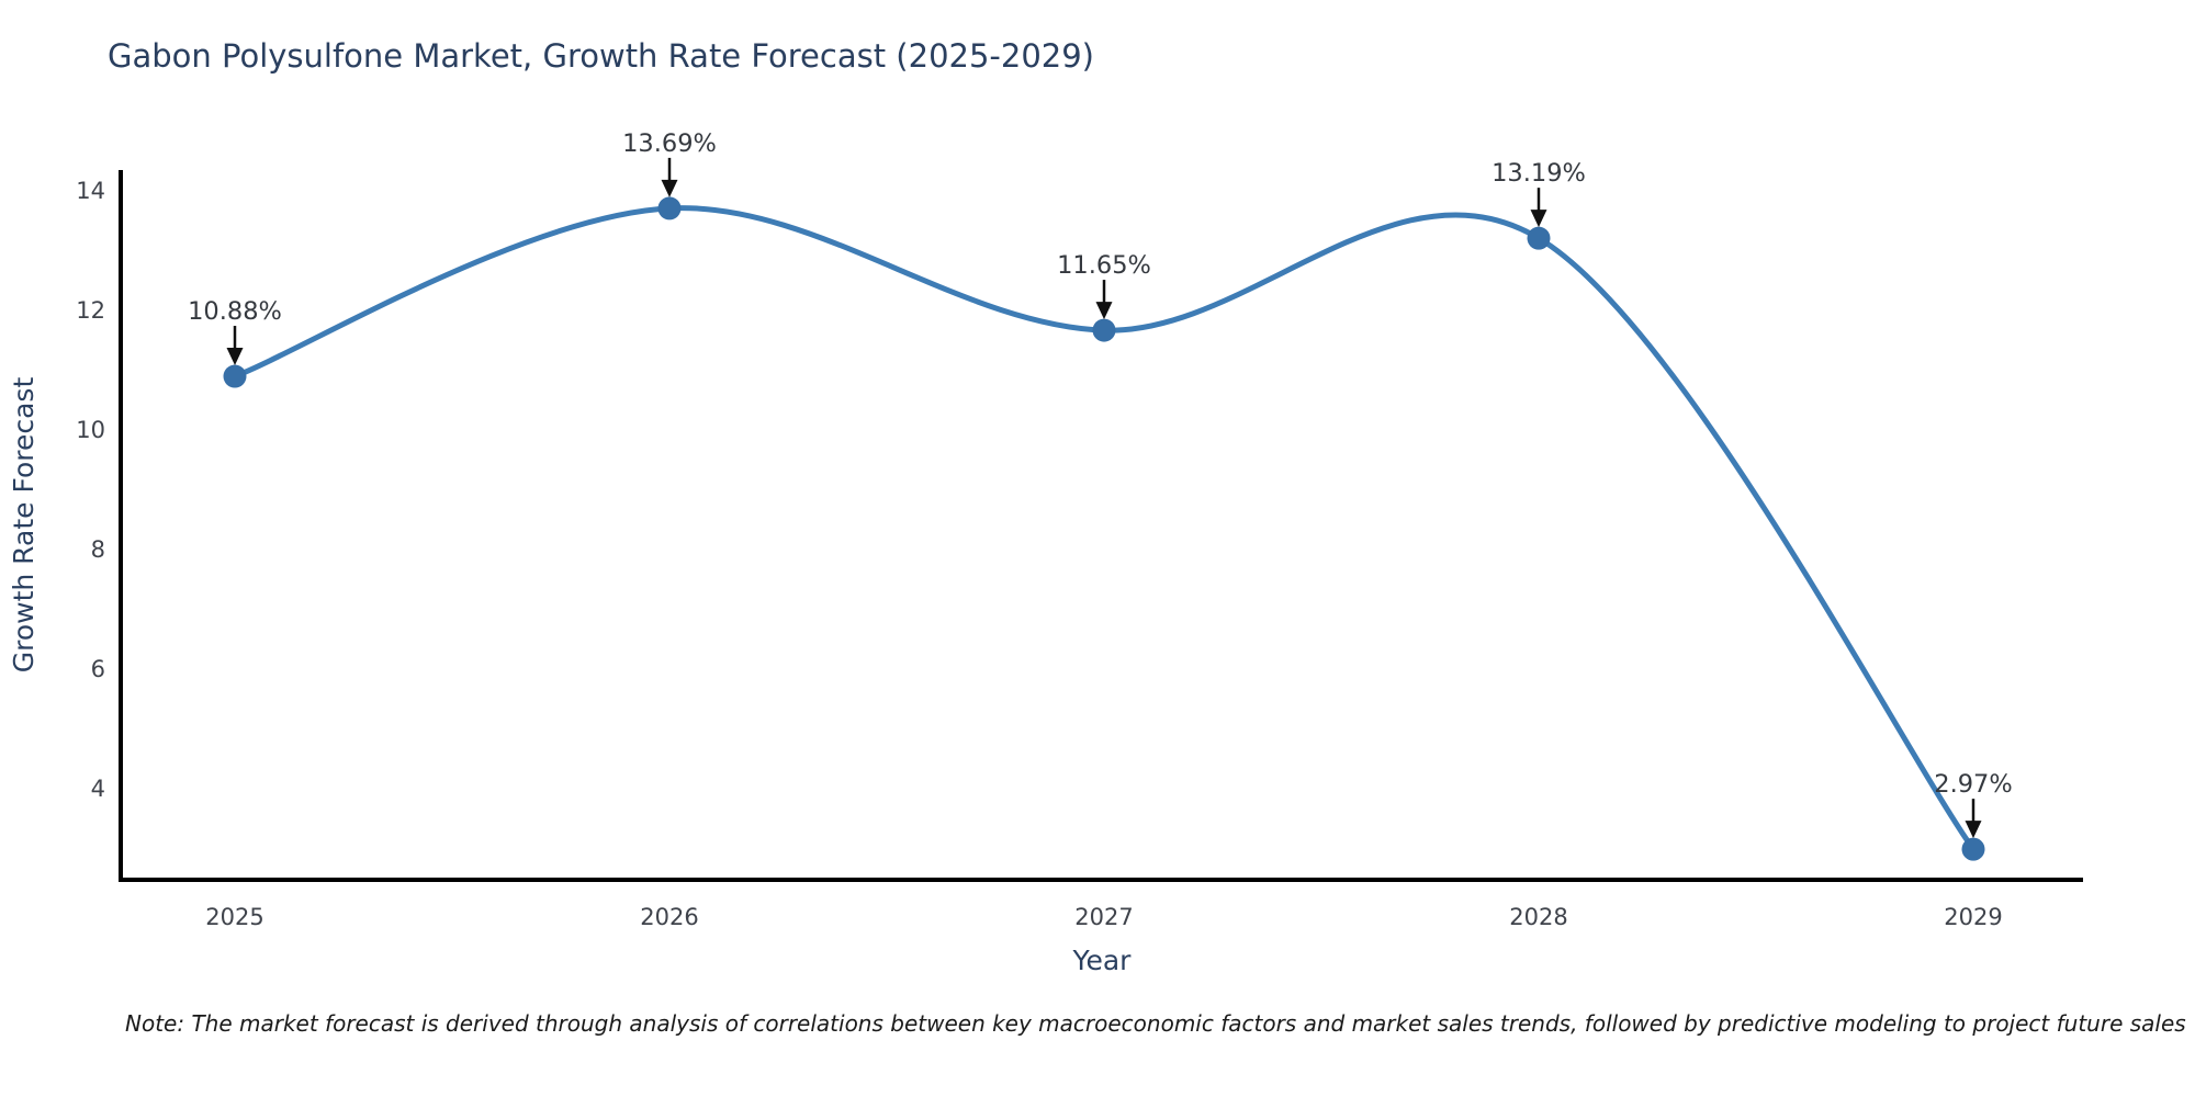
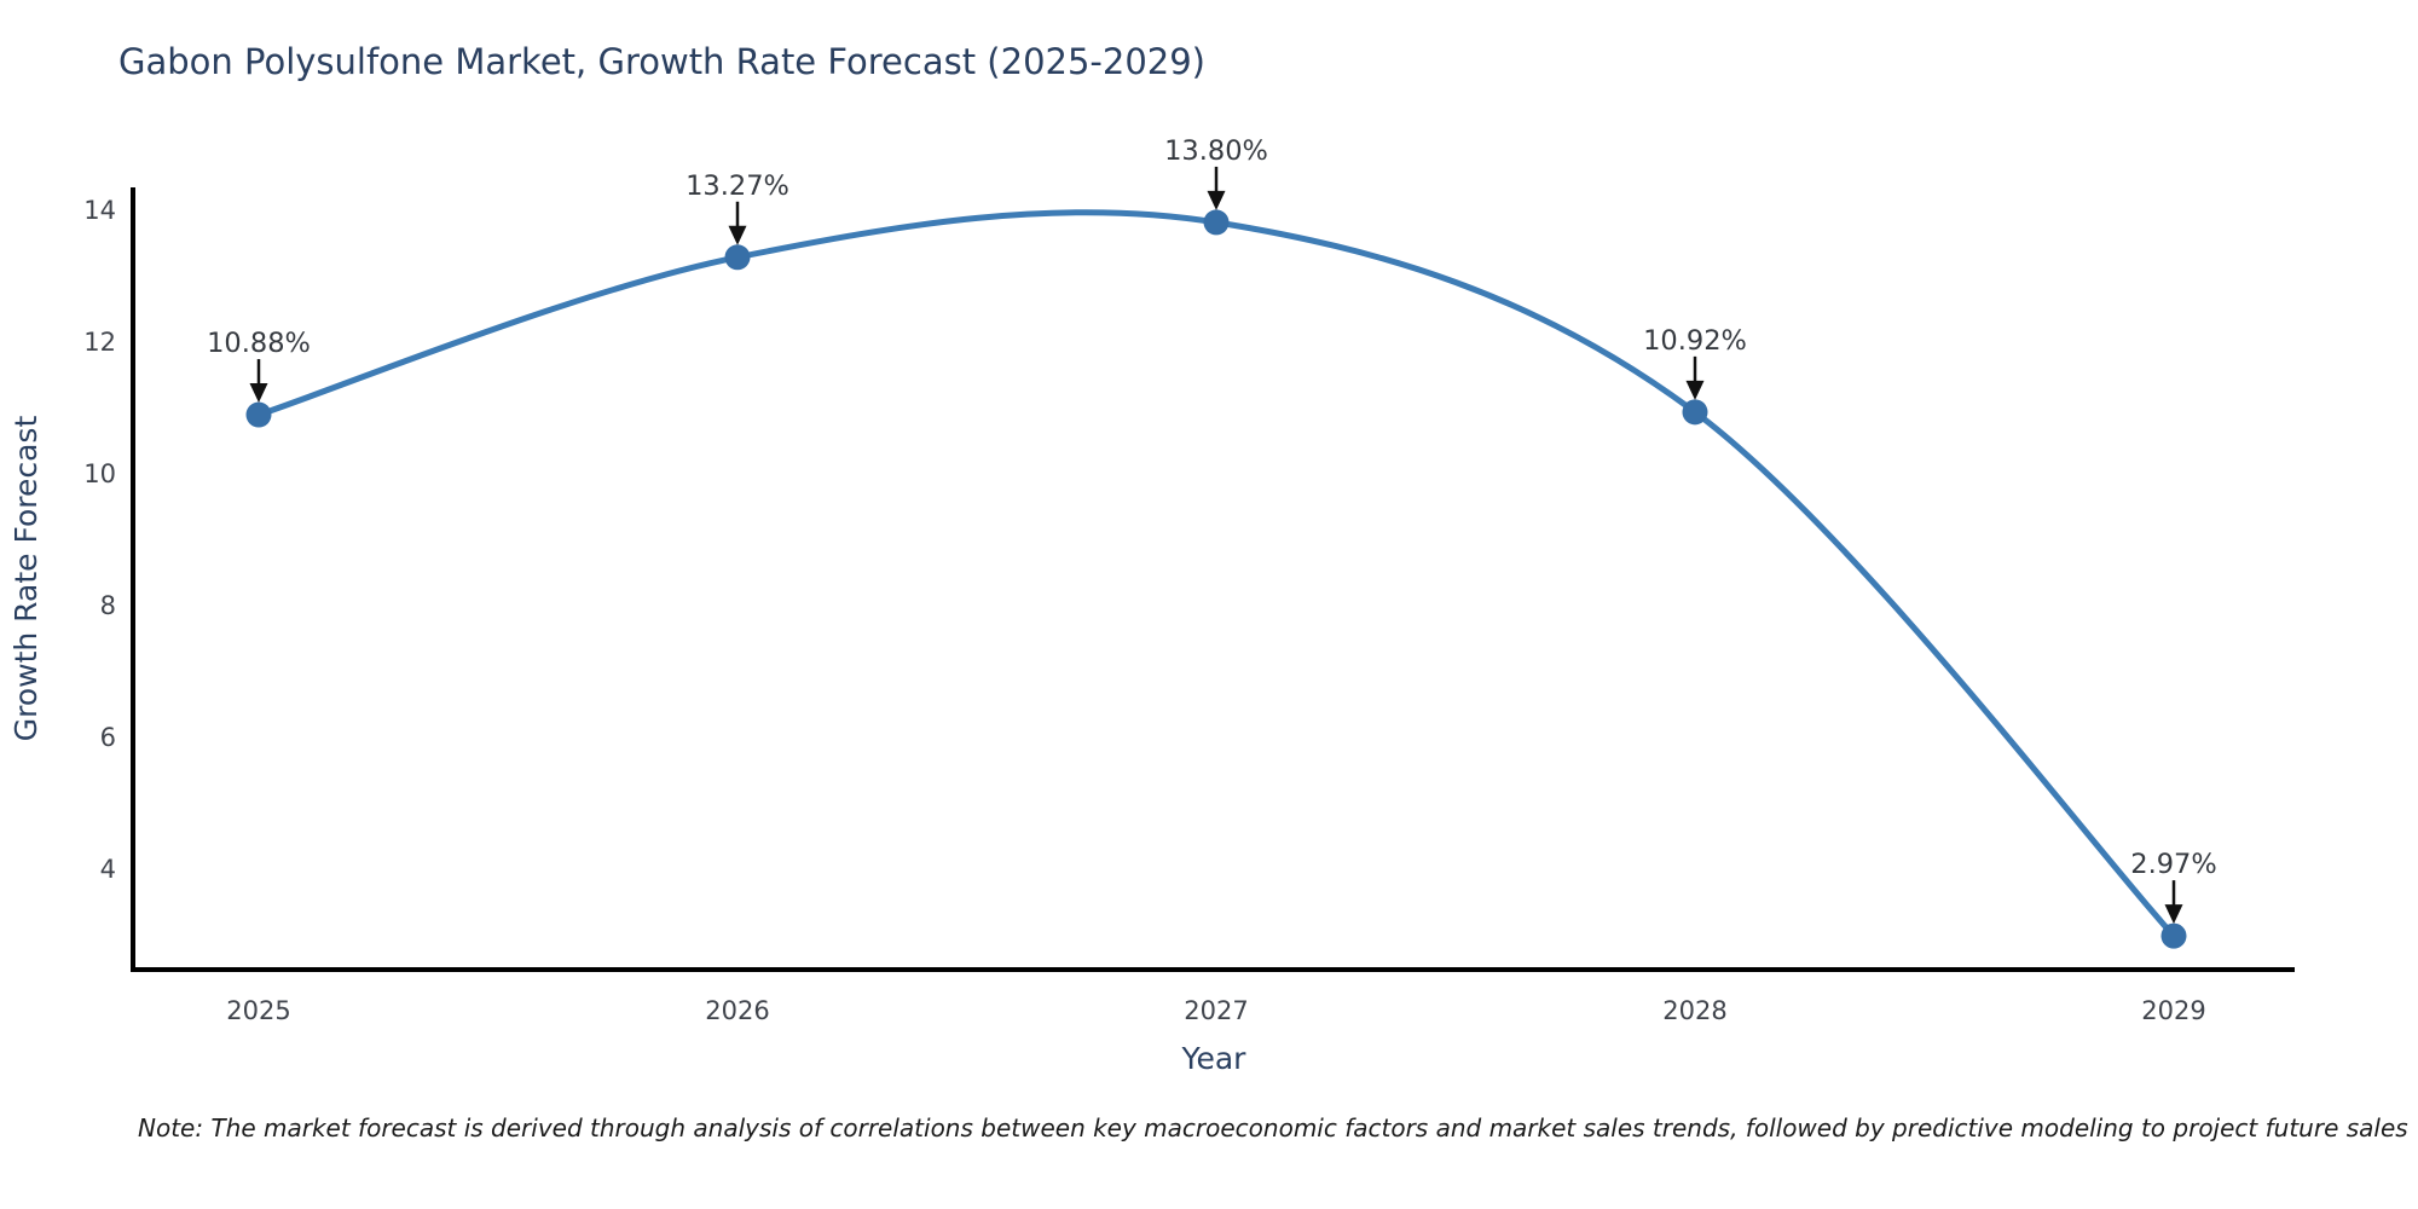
2026: 13.69% -> 13.27%
2027: 11.65% -> 13.80%
2028: 13.19% -> 10.92%
